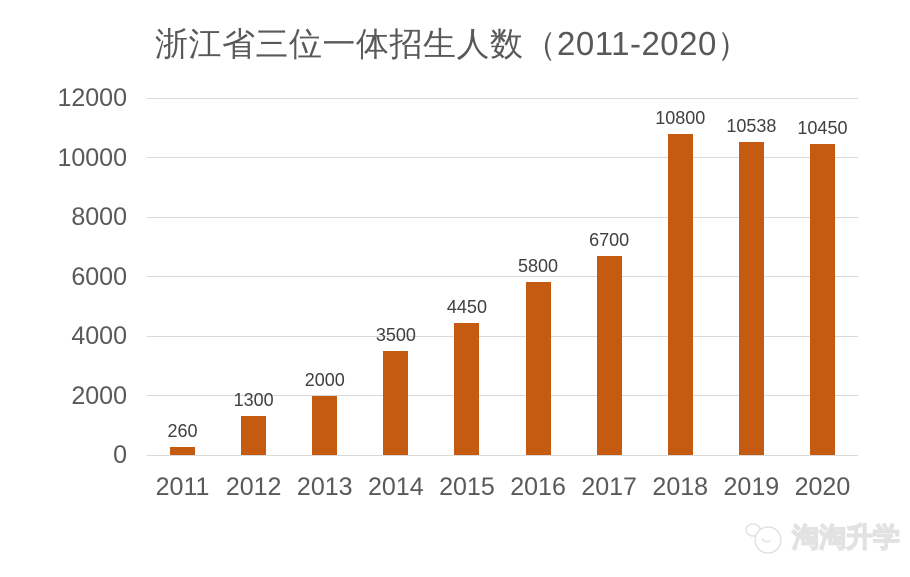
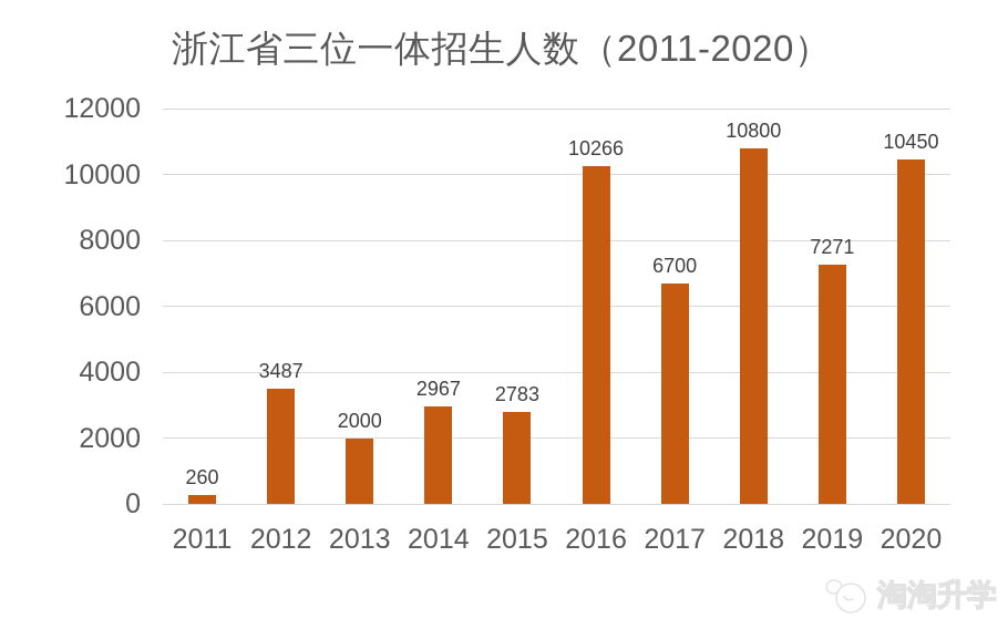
2012: 1300 -> 3487
2014: 3500 -> 2967
2015: 4450 -> 2783
2016: 5800 -> 10266
2019: 10538 -> 7271
